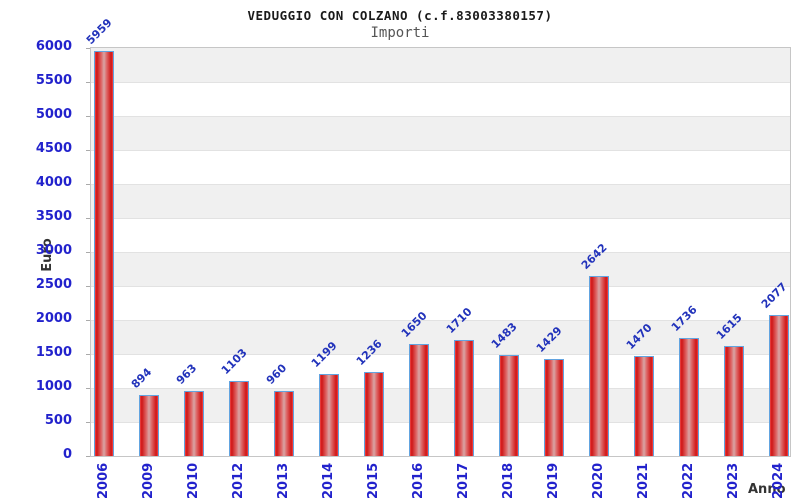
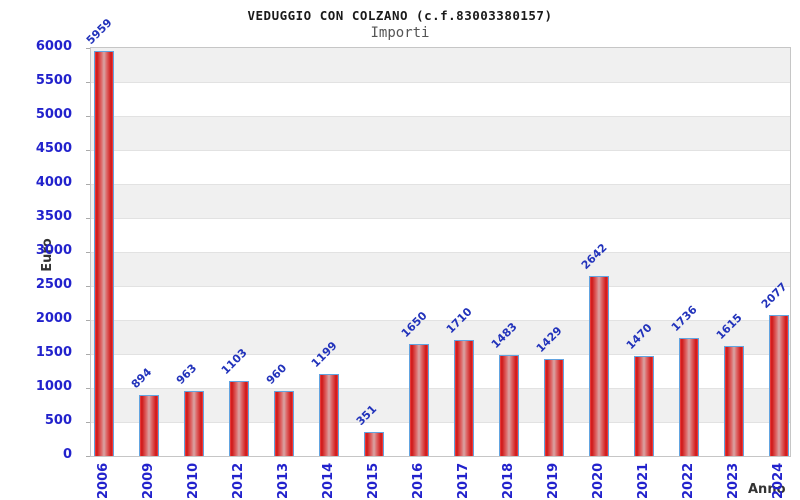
2015: 1236 -> 351
